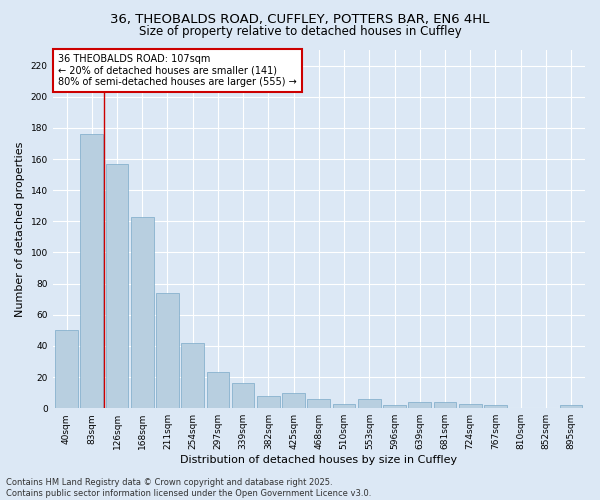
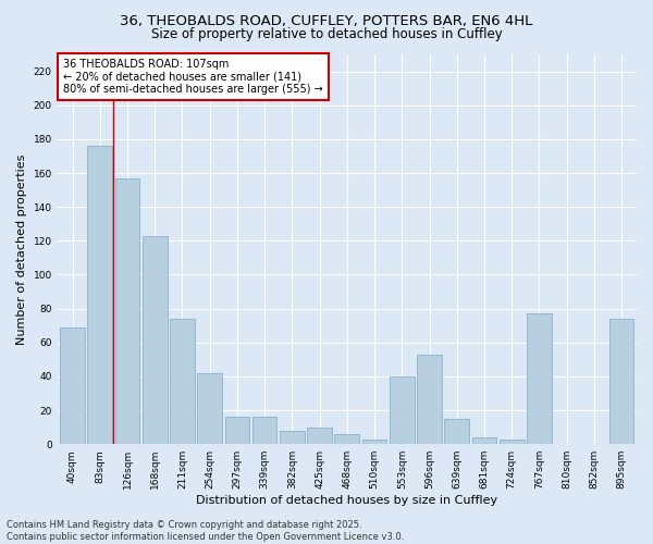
40sqm: 50 -> 69
297sqm: 23 -> 16
553sqm: 6 -> 40
596sqm: 2 -> 53
639sqm: 4 -> 15
767sqm: 2 -> 77
895sqm: 2 -> 74
